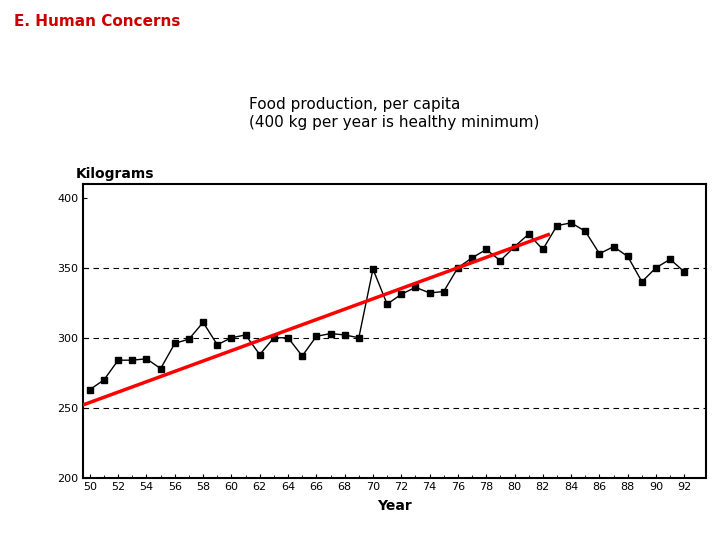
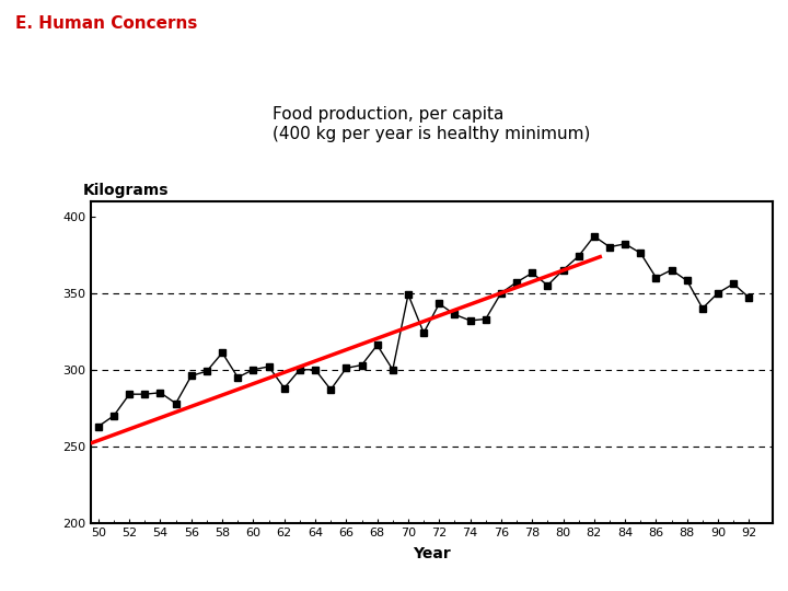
68: 302 -> 316
72: 331 -> 343
82: 363 -> 387
